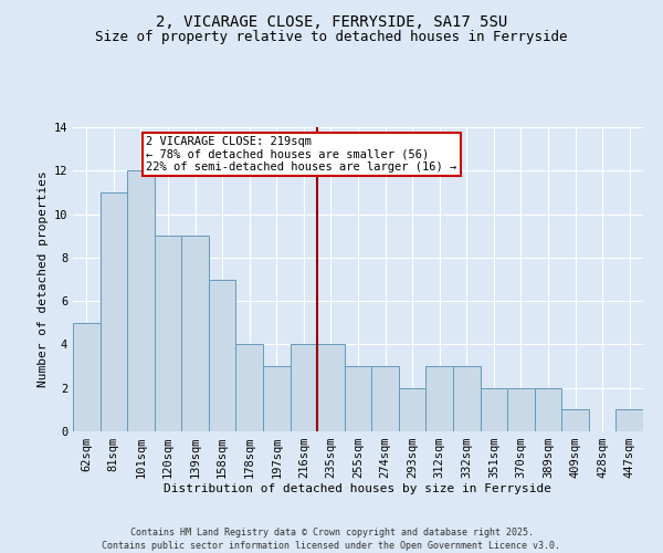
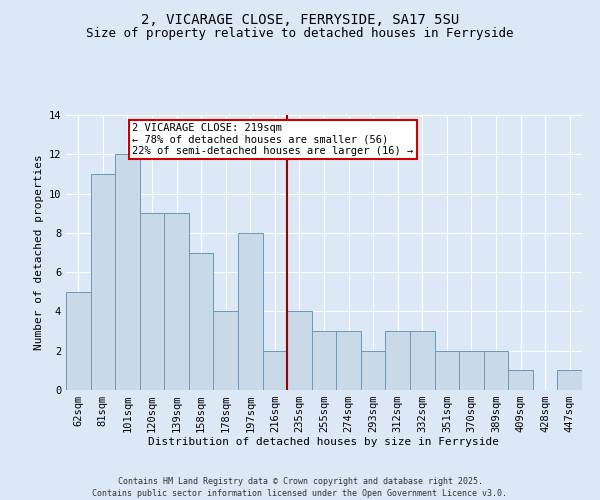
197sqm: 3 -> 8
216sqm: 4 -> 2
